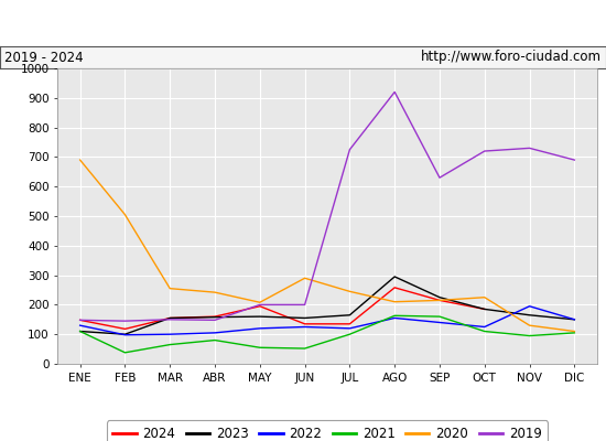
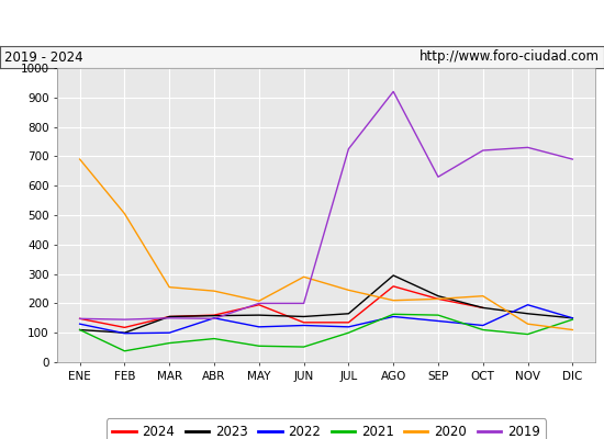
2022/ABR: 105 -> 150
2021/DIC: 105 -> 145
